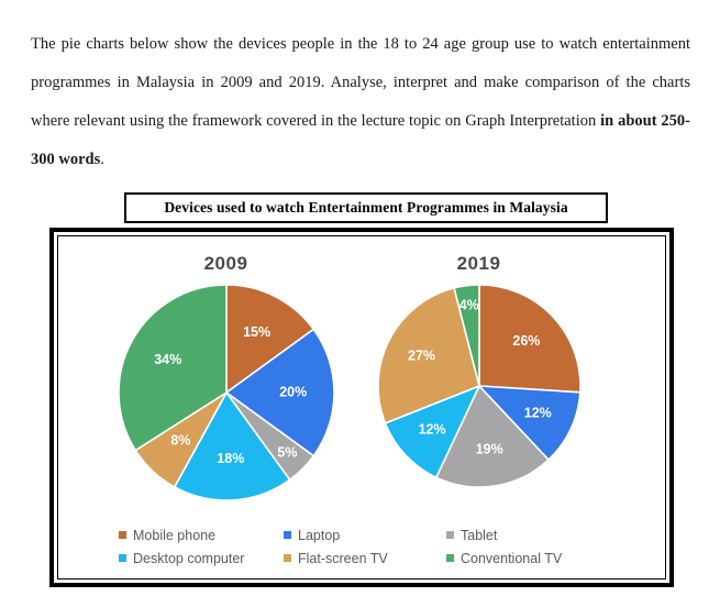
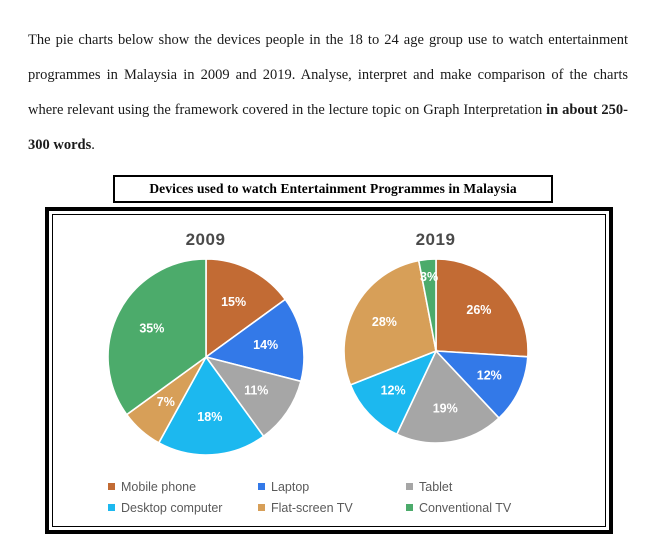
2009/Laptop: 20% -> 14%
2009/Tablet: 5% -> 11%
2009/Flat-screen TV: 8% -> 7%
2009/Conventional TV: 34% -> 35%
2019/Flat-screen TV: 27% -> 28%
2019/Conventional TV: 4% -> 3%
